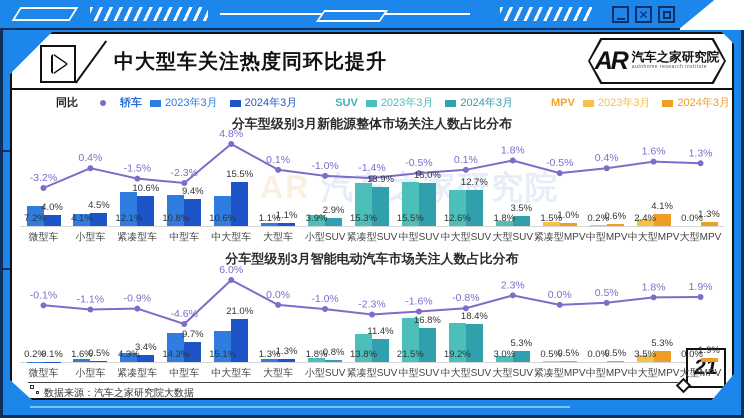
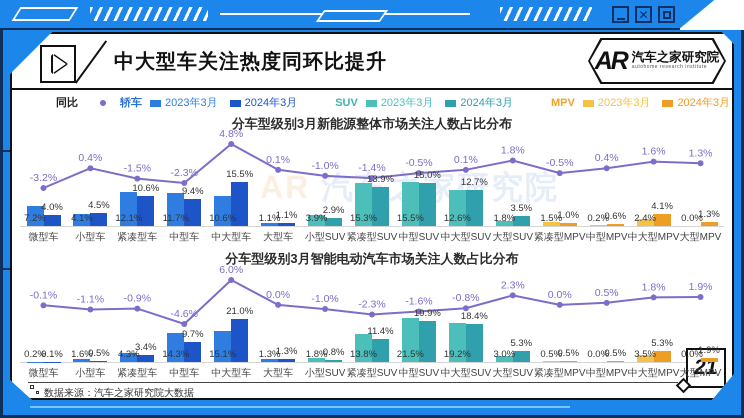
分车型级别3月新能源整体市场关注人数占比分布/2023年3月/中型车: 10.8% -> 11.7%
分车型级别3月智能电动汽车市场关注人数占比分布/2024年3月/中型SUV: 16.8% -> 19.9%
